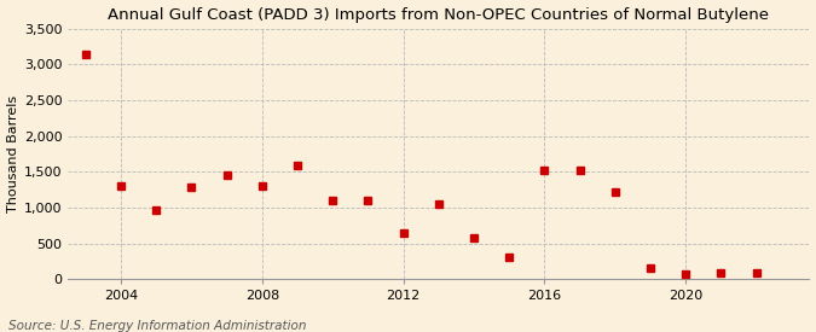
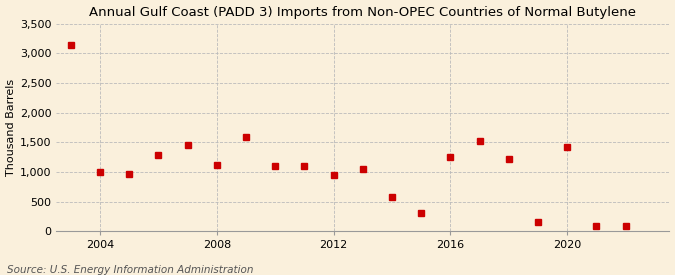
2004: 1,300 -> 1,000
2008: 1,300 -> 1,120
2012: 650 -> 940
2016: 1,530 -> 1,260
2020: 80 -> 1,420
